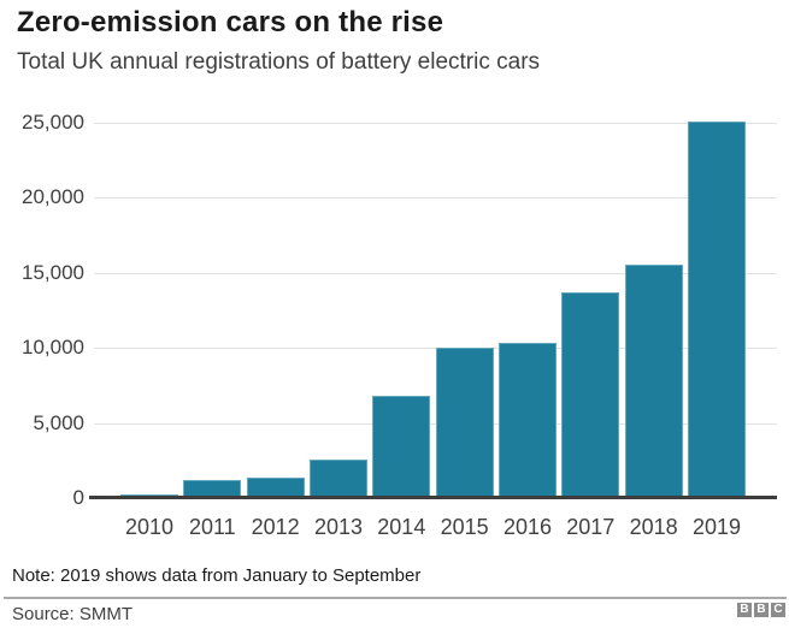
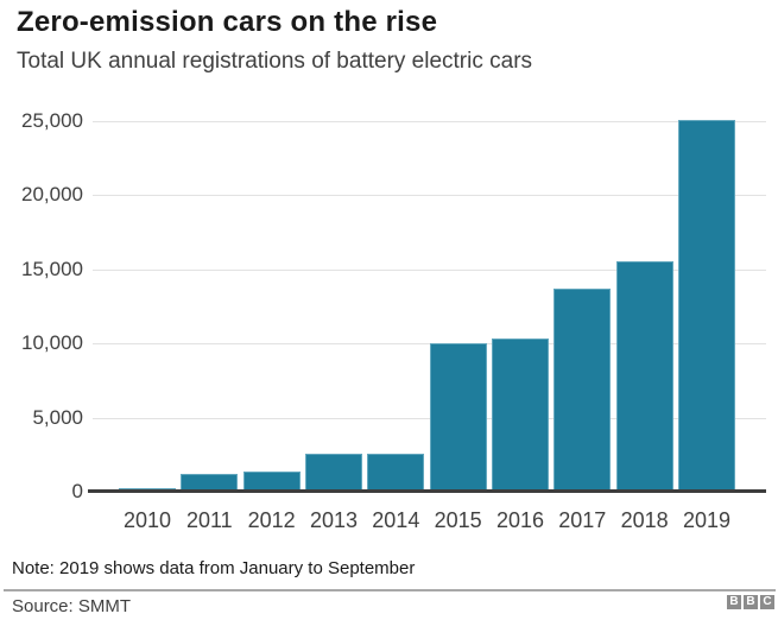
2014: 6700 -> 2500
